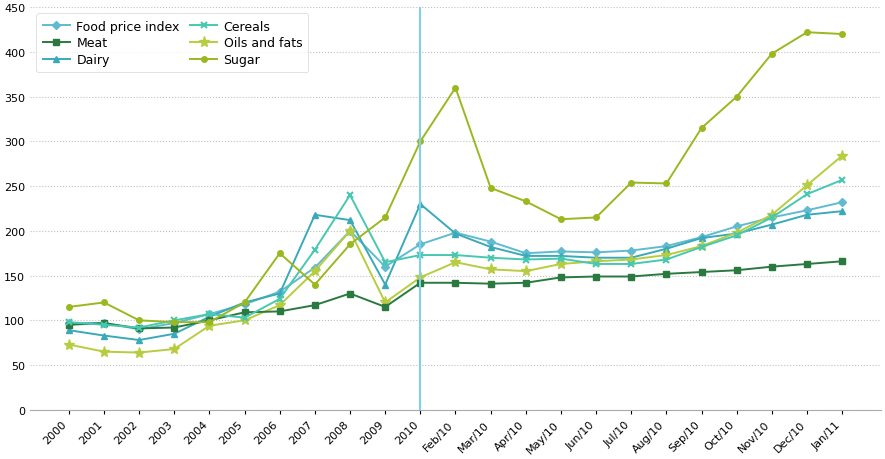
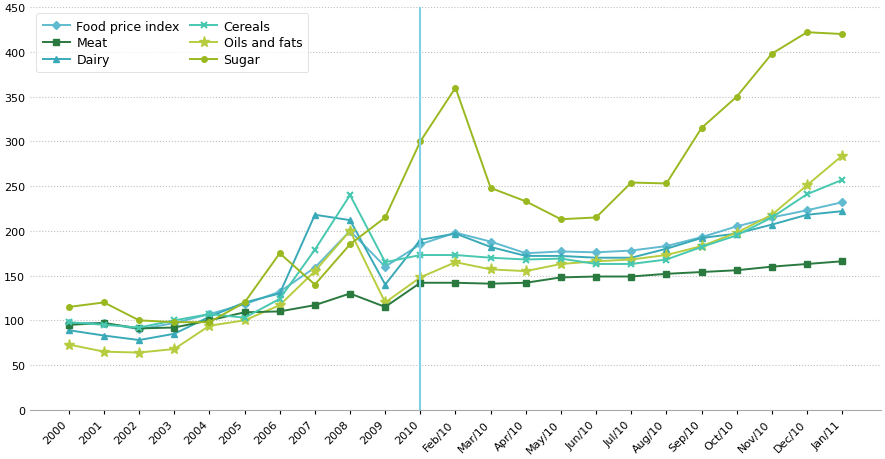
Dairy/2010: 230 -> 190
